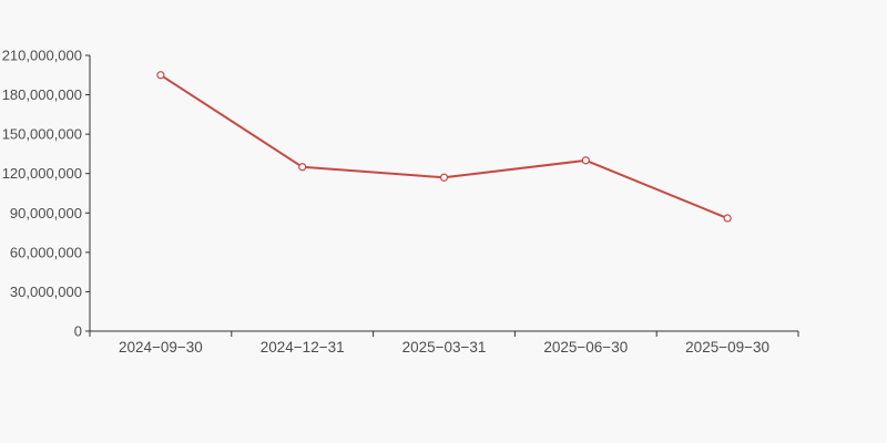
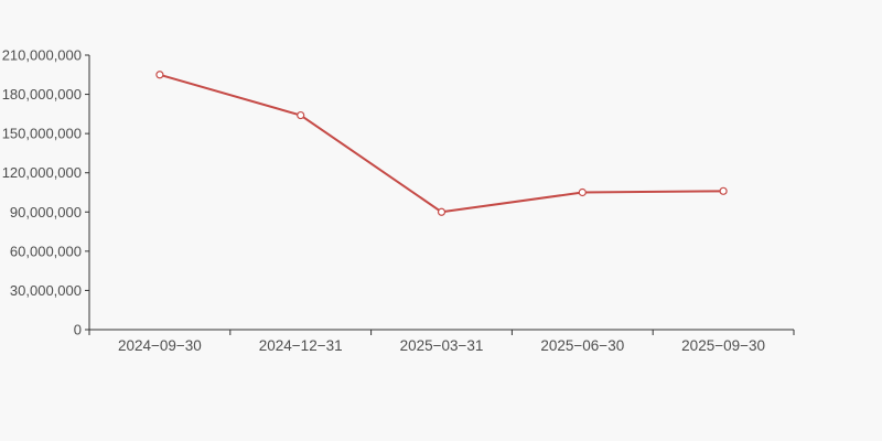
2024−12−31: 125000000 -> 164000000
2025−03−31: 117000000 -> 90000000
2025−06−30: 130000000 -> 105000000
2025−09−30: 86000000 -> 106000000
